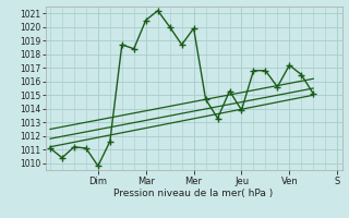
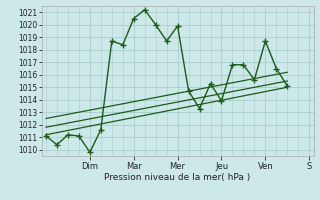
Ven: 1017.2 -> 1018.7
